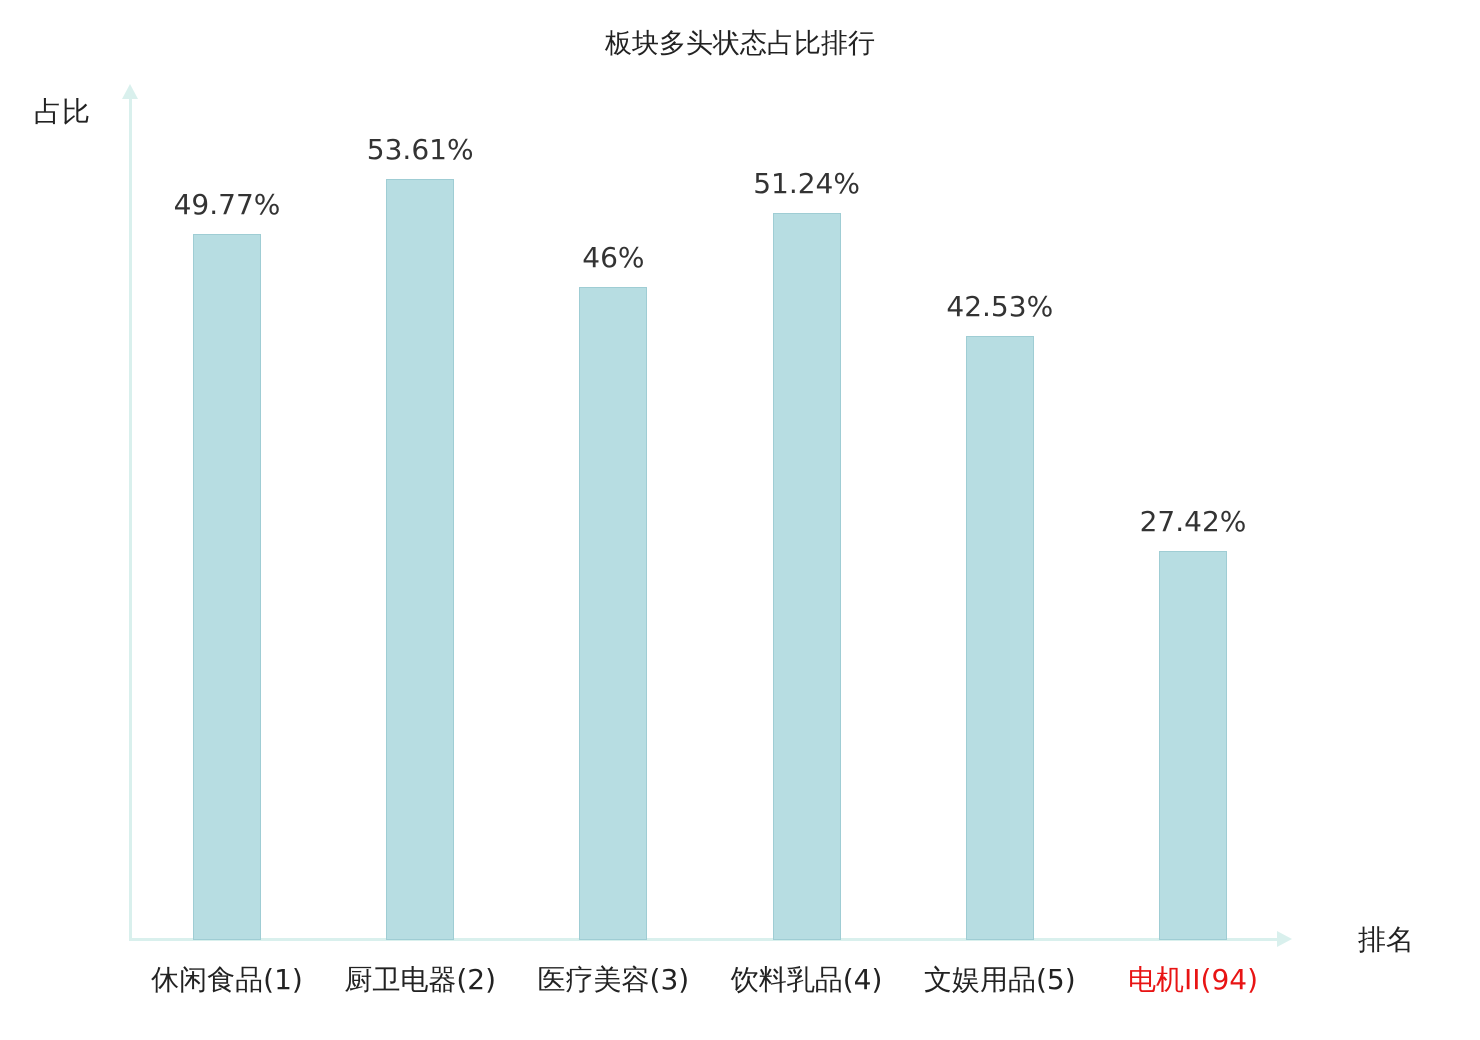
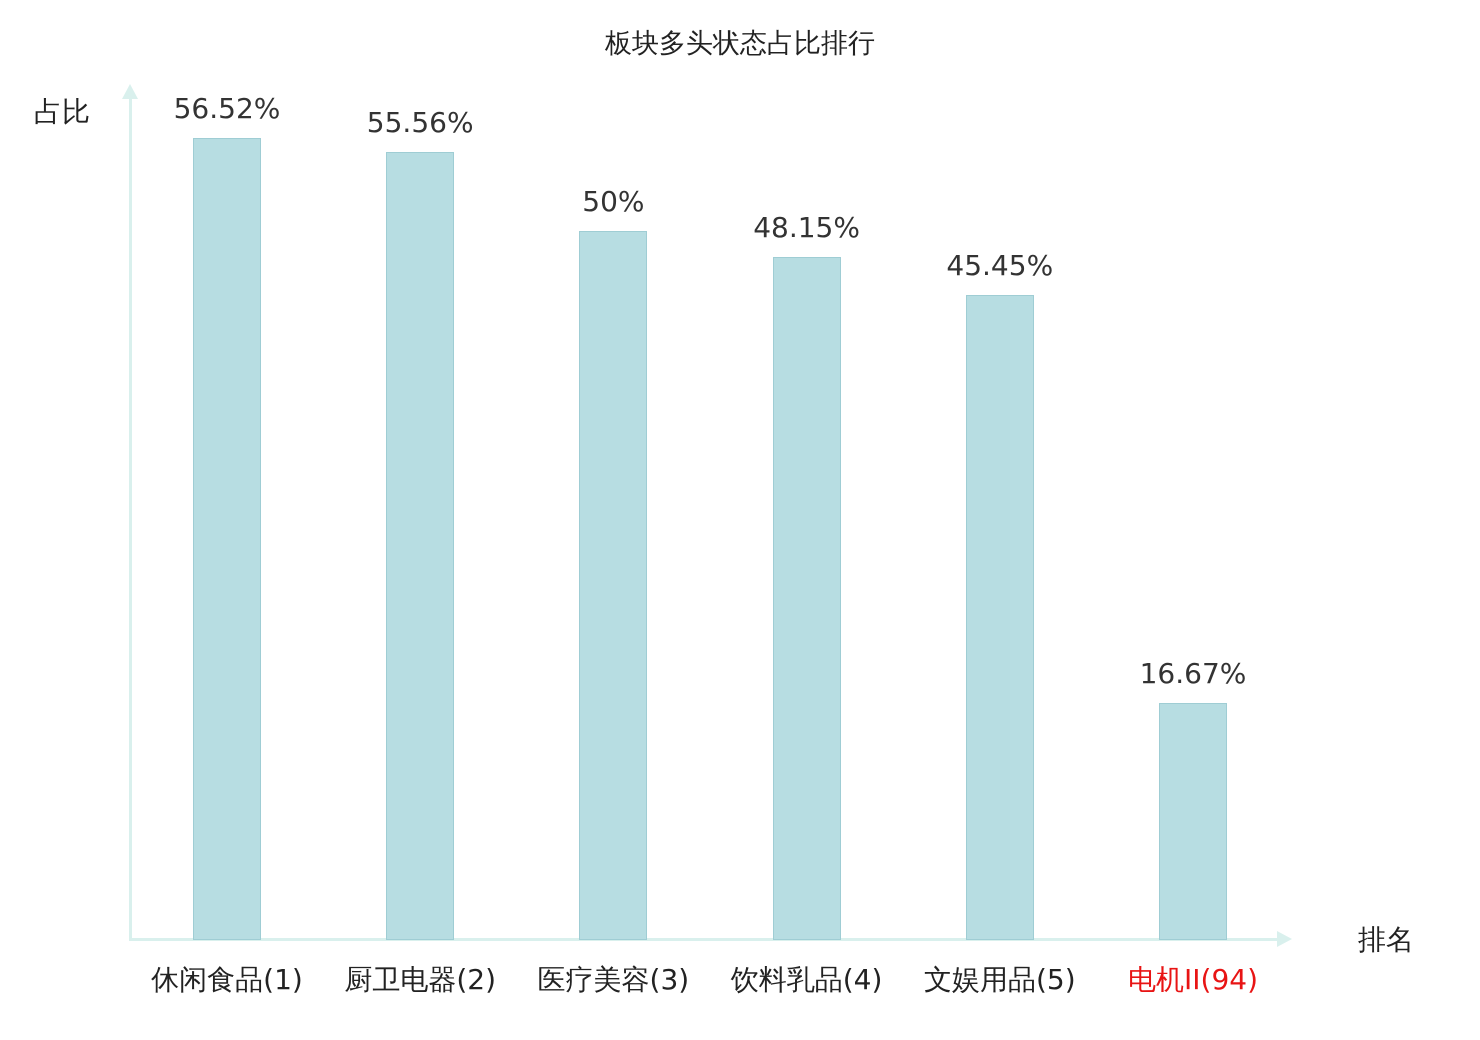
休闲食品(1): 49.77% -> 56.52%
厨卫电器(2): 53.61% -> 55.56%
医疗美容(3): 46% -> 50%
饮料乳品(4): 51.24% -> 48.15%
文娱用品(5): 42.53% -> 45.45%
电机II(94): 27.42% -> 16.67%
